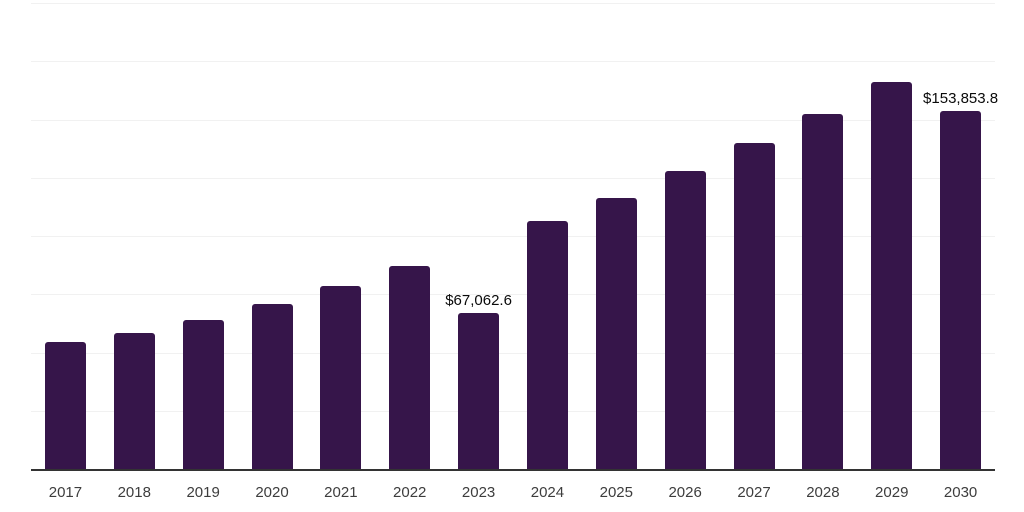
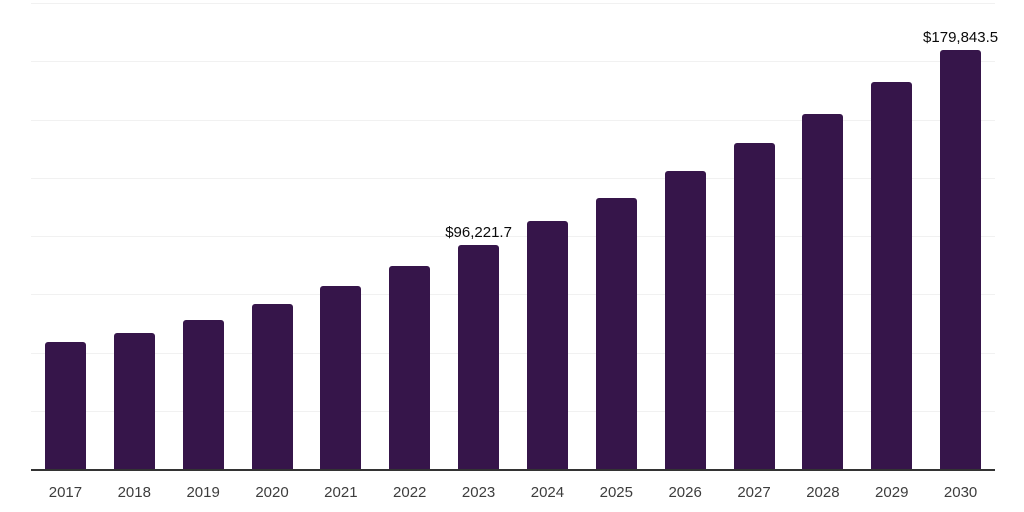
2023: $67,062.6 -> $96,221.7
2030: $153,853.8 -> $179,843.5
